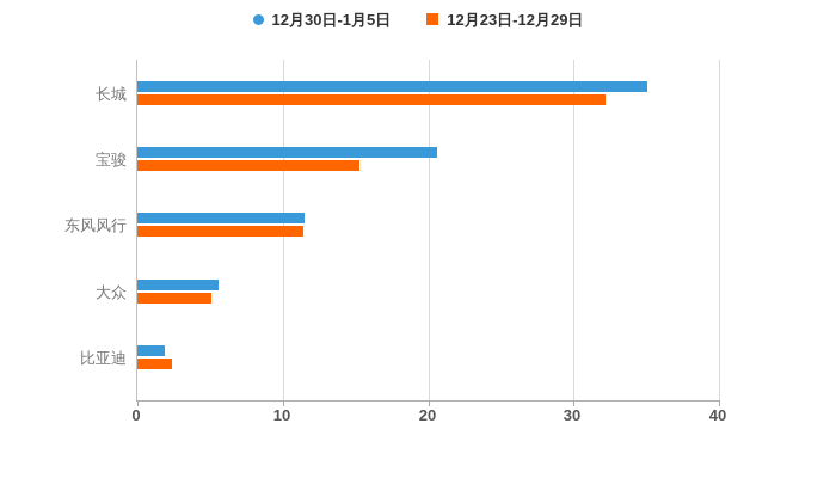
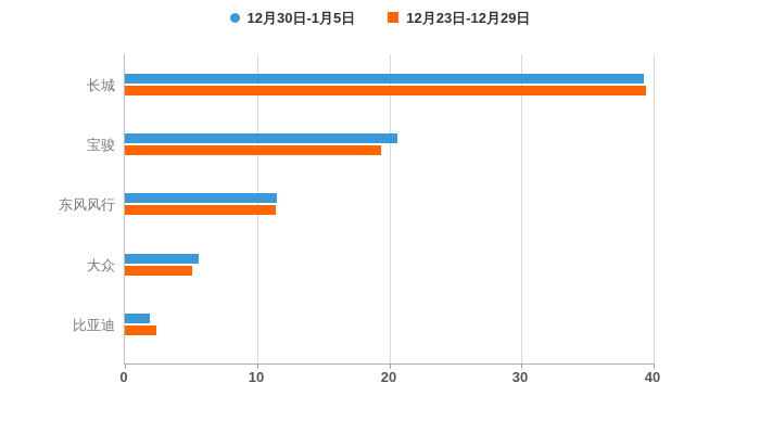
12月30日-1月5日/长城: 35.1 -> 39.3
12月23日-12月29日/长城: 32.2 -> 39.4
12月23日-12月29日/宝骏: 15.3 -> 19.4
